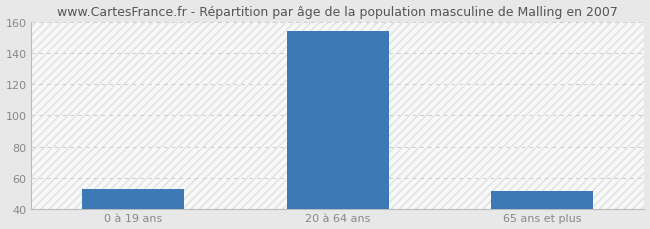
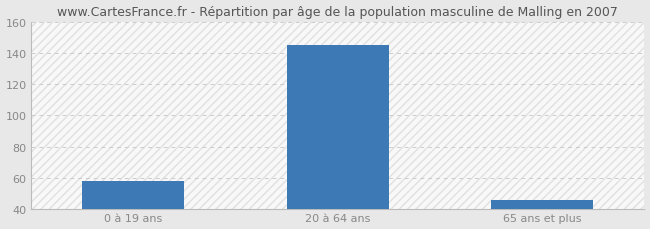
0 à 19 ans: 53 -> 58
20 à 64 ans: 154 -> 145
65 ans et plus: 52 -> 46
